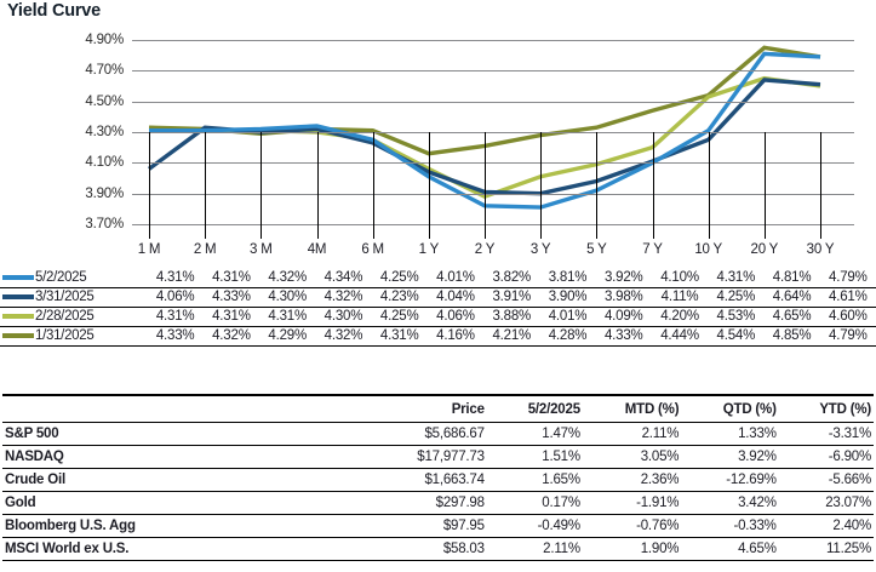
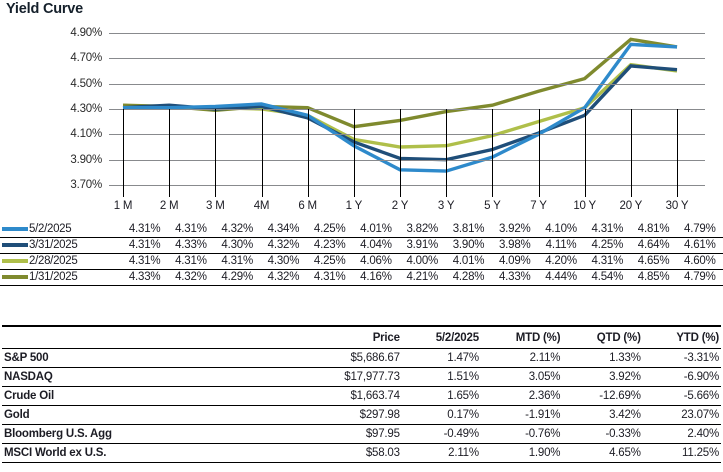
3/31/2025/1 M: 4.06% -> 4.31%
2/28/2025/2 Y: 3.88% -> 4.00%
2/28/2025/10 Y: 4.53% -> 4.31%
